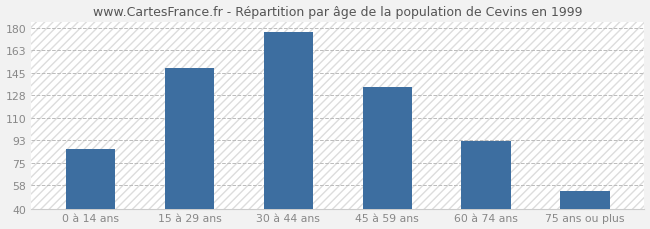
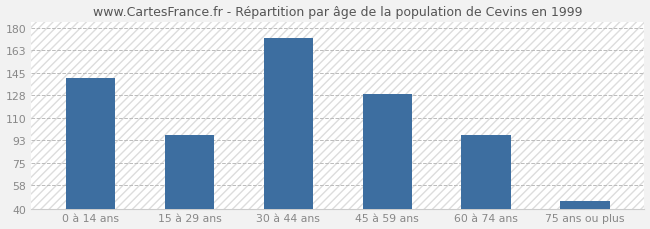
0 à 14 ans: 86 -> 141
15 à 29 ans: 149 -> 97
30 à 44 ans: 177 -> 172
45 à 59 ans: 134 -> 129
60 à 74 ans: 92 -> 97
75 ans ou plus: 54 -> 46
